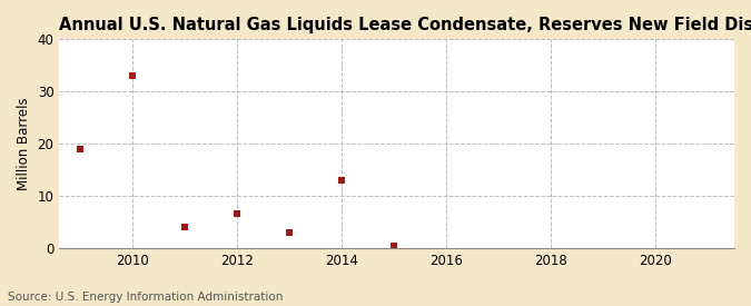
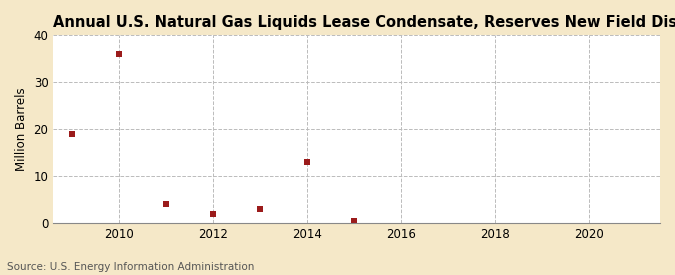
2010: 33.0 -> 36.0
2012: 6.5 -> 2.0
